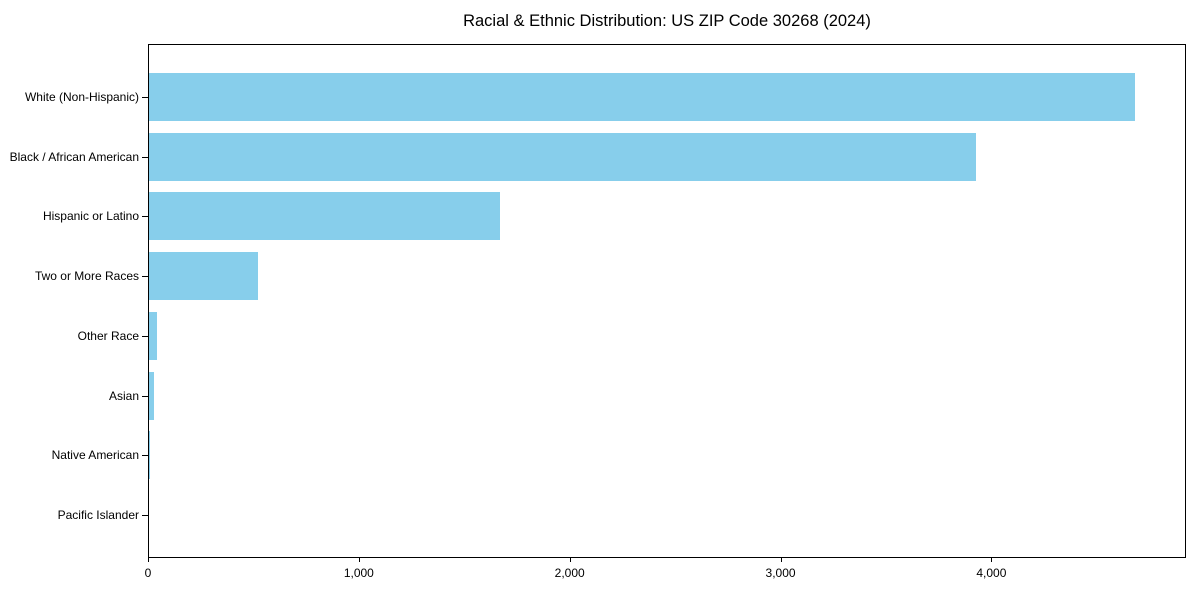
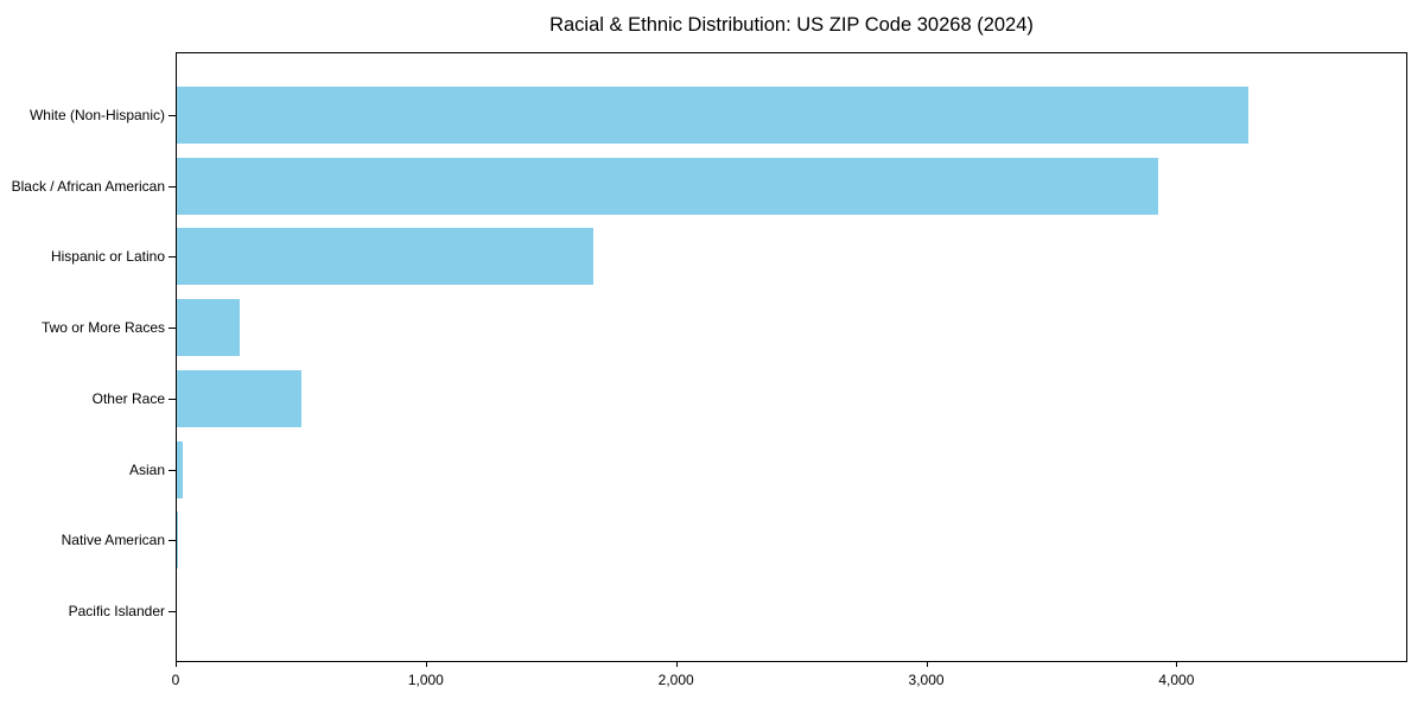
White (Non-Hispanic): 4680 -> 4290
Two or More Races: 520 -> 250
Other Race: 40 -> 500
